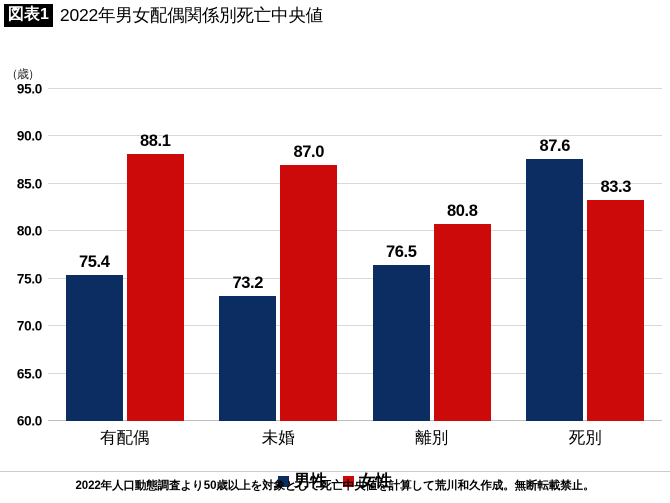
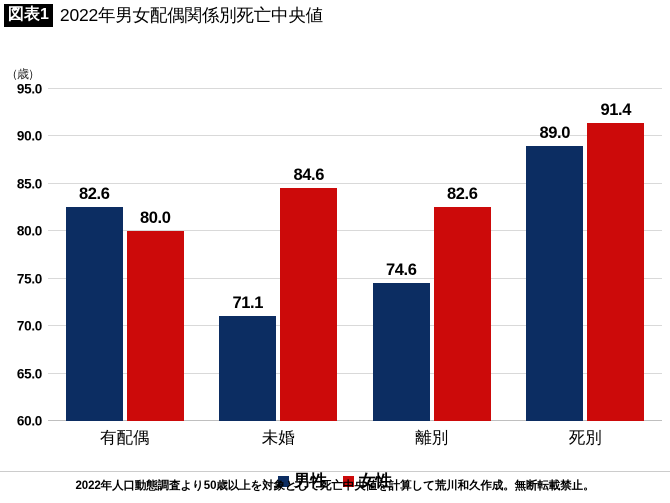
男性/有配偶: 75.4 -> 82.6
女性/有配偶: 88.1 -> 80.0
男性/未婚: 73.2 -> 71.1
女性/未婚: 87.0 -> 84.6
男性/離別: 76.5 -> 74.6
女性/離別: 80.8 -> 82.6
男性/死別: 87.6 -> 89.0
女性/死別: 83.3 -> 91.4
